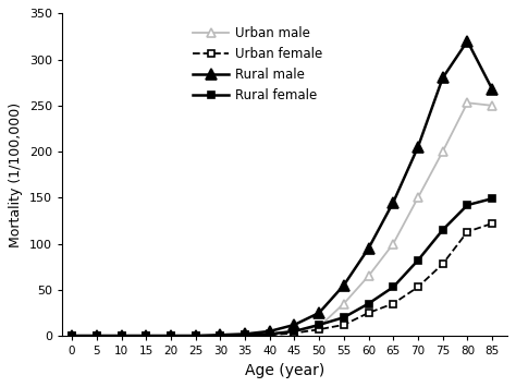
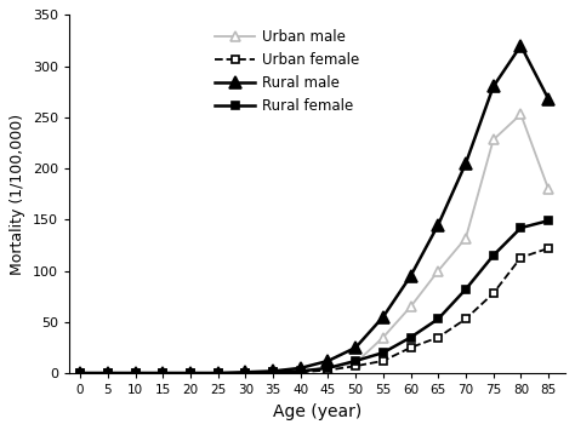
Urban male/70: 150 -> 132
Urban male/75: 200 -> 228
Urban male/85: 250 -> 180
